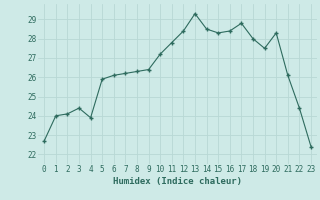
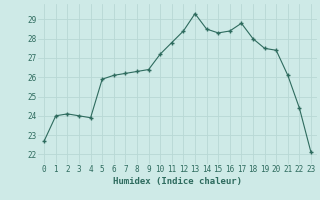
3: 24.4 -> 24.0
20: 28.3 -> 27.4
23: 22.4 -> 22.1
